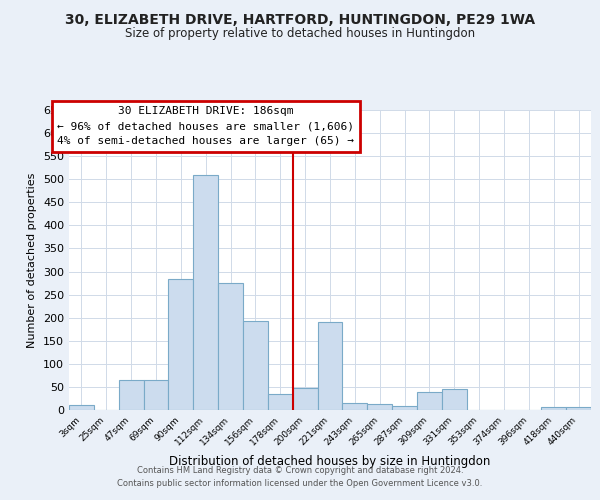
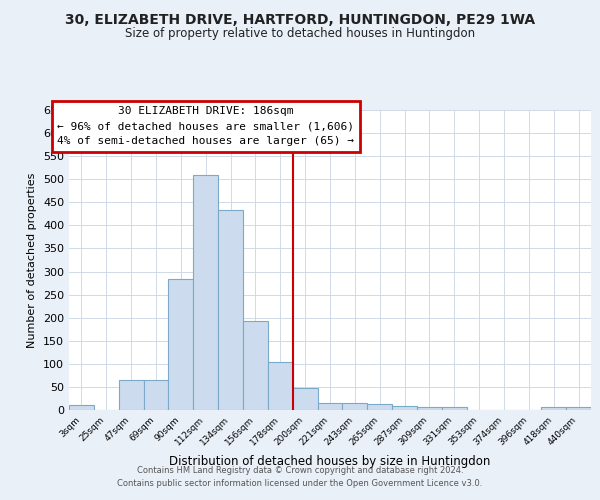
134sqm: 275 -> 433
178sqm: 35 -> 103
221sqm: 190 -> 15
309sqm: 40 -> 7
331sqm: 45 -> 7
